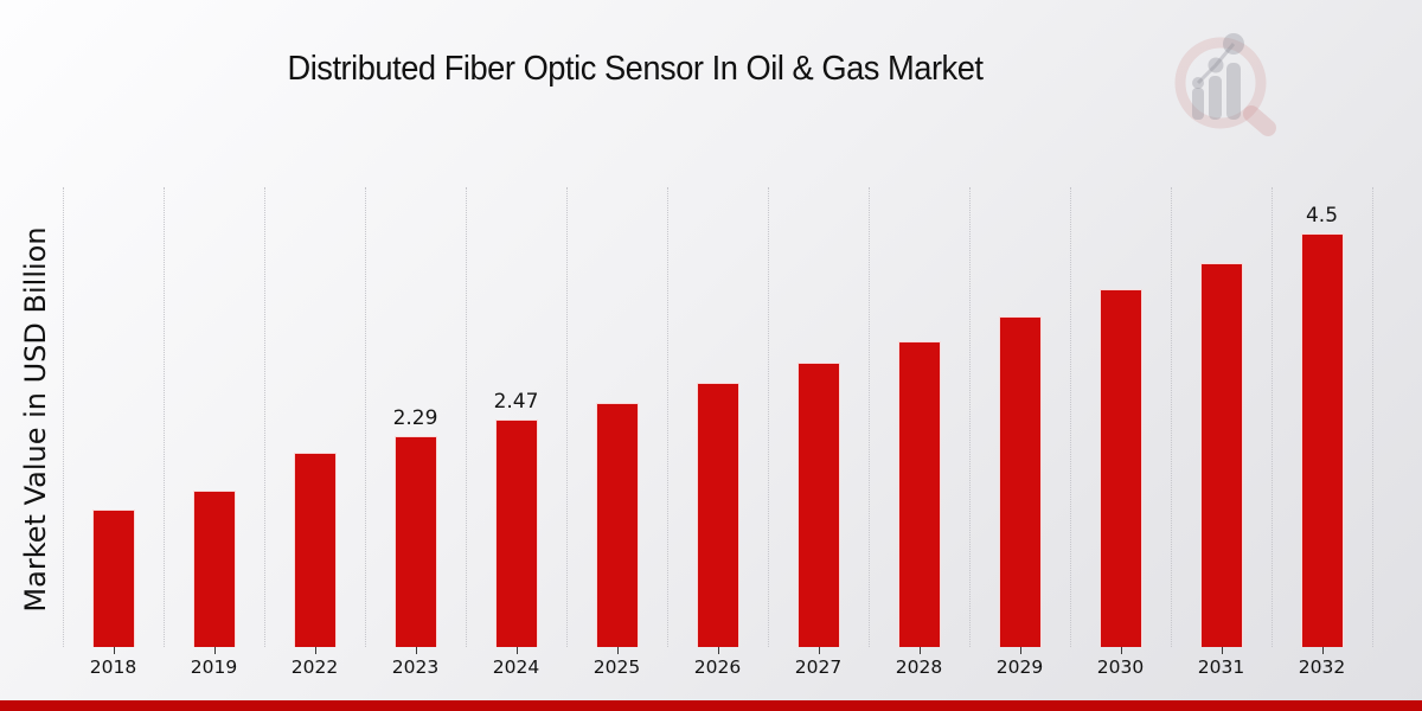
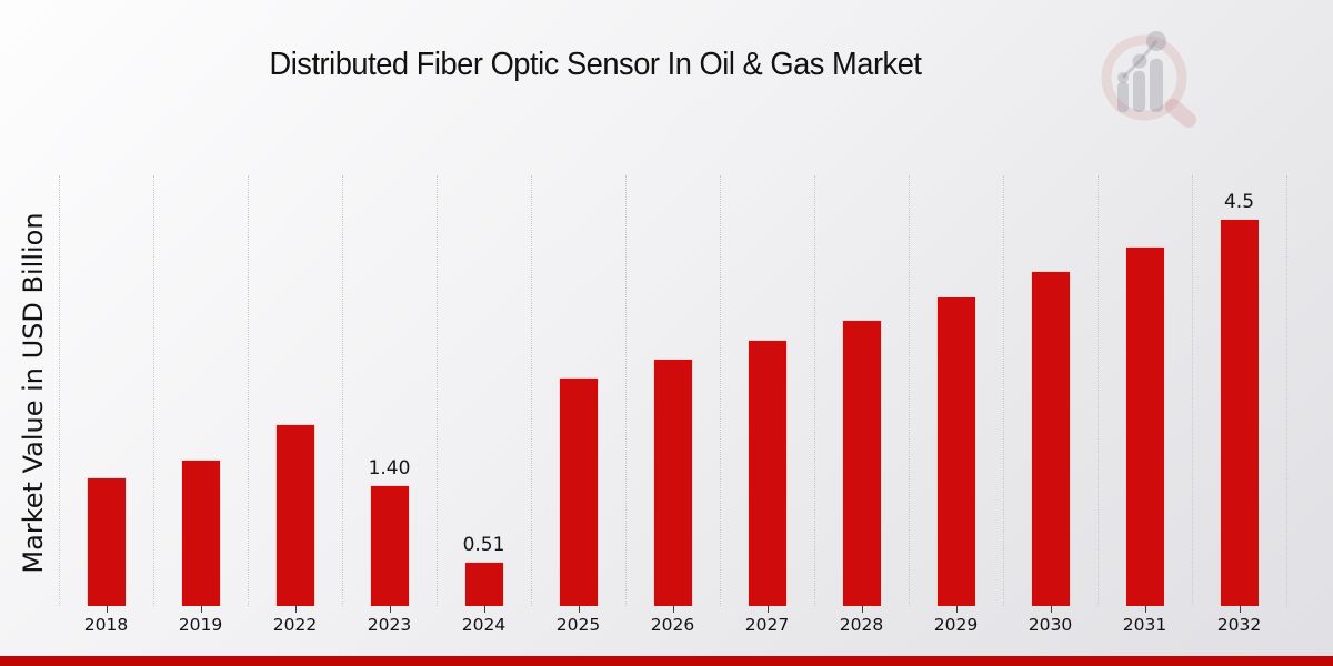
2023: 2.29 -> 1.40
2024: 2.47 -> 0.51
